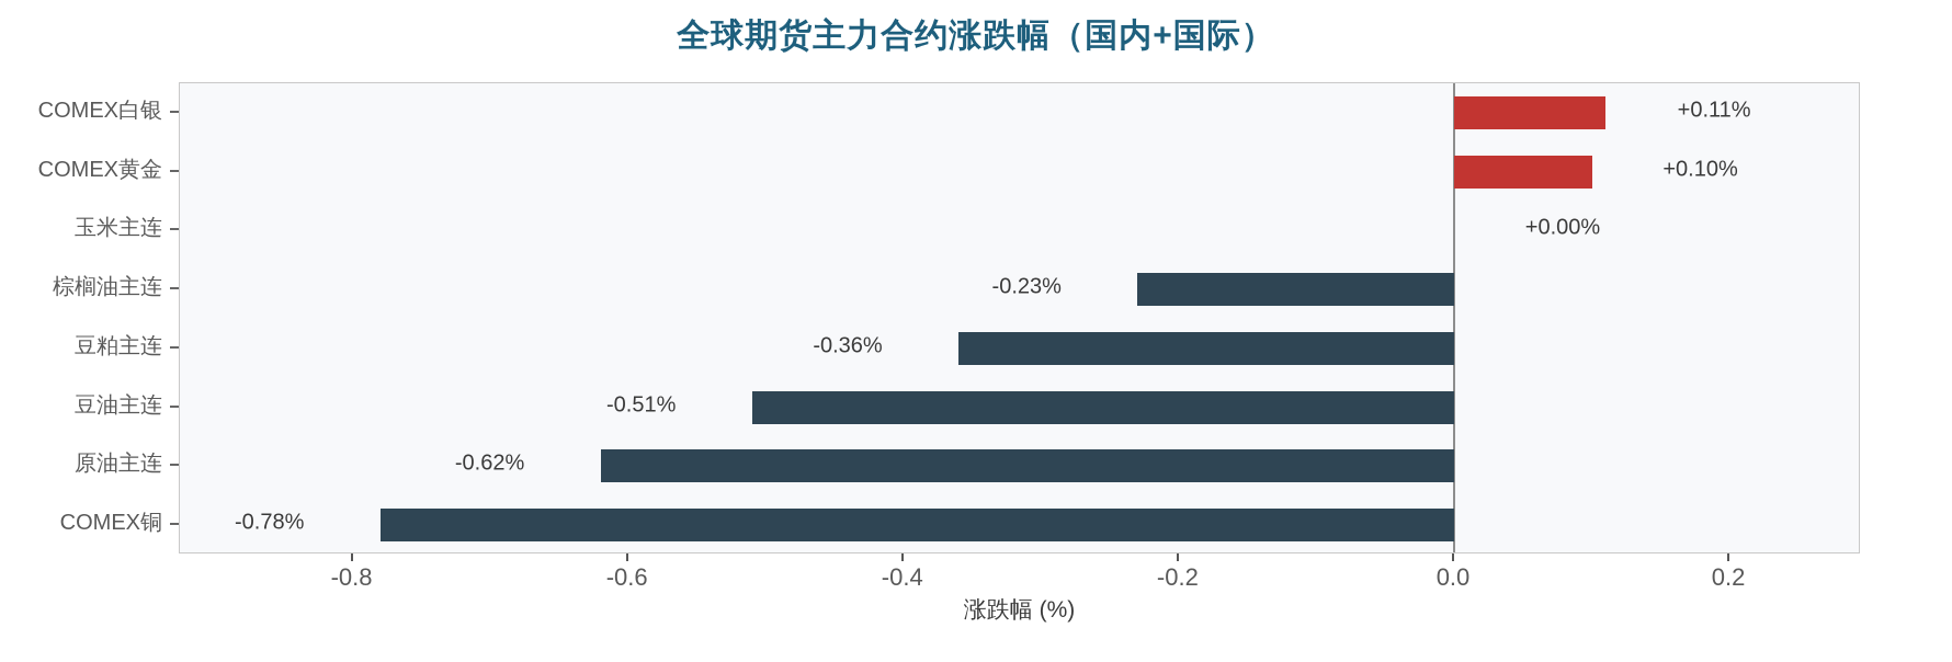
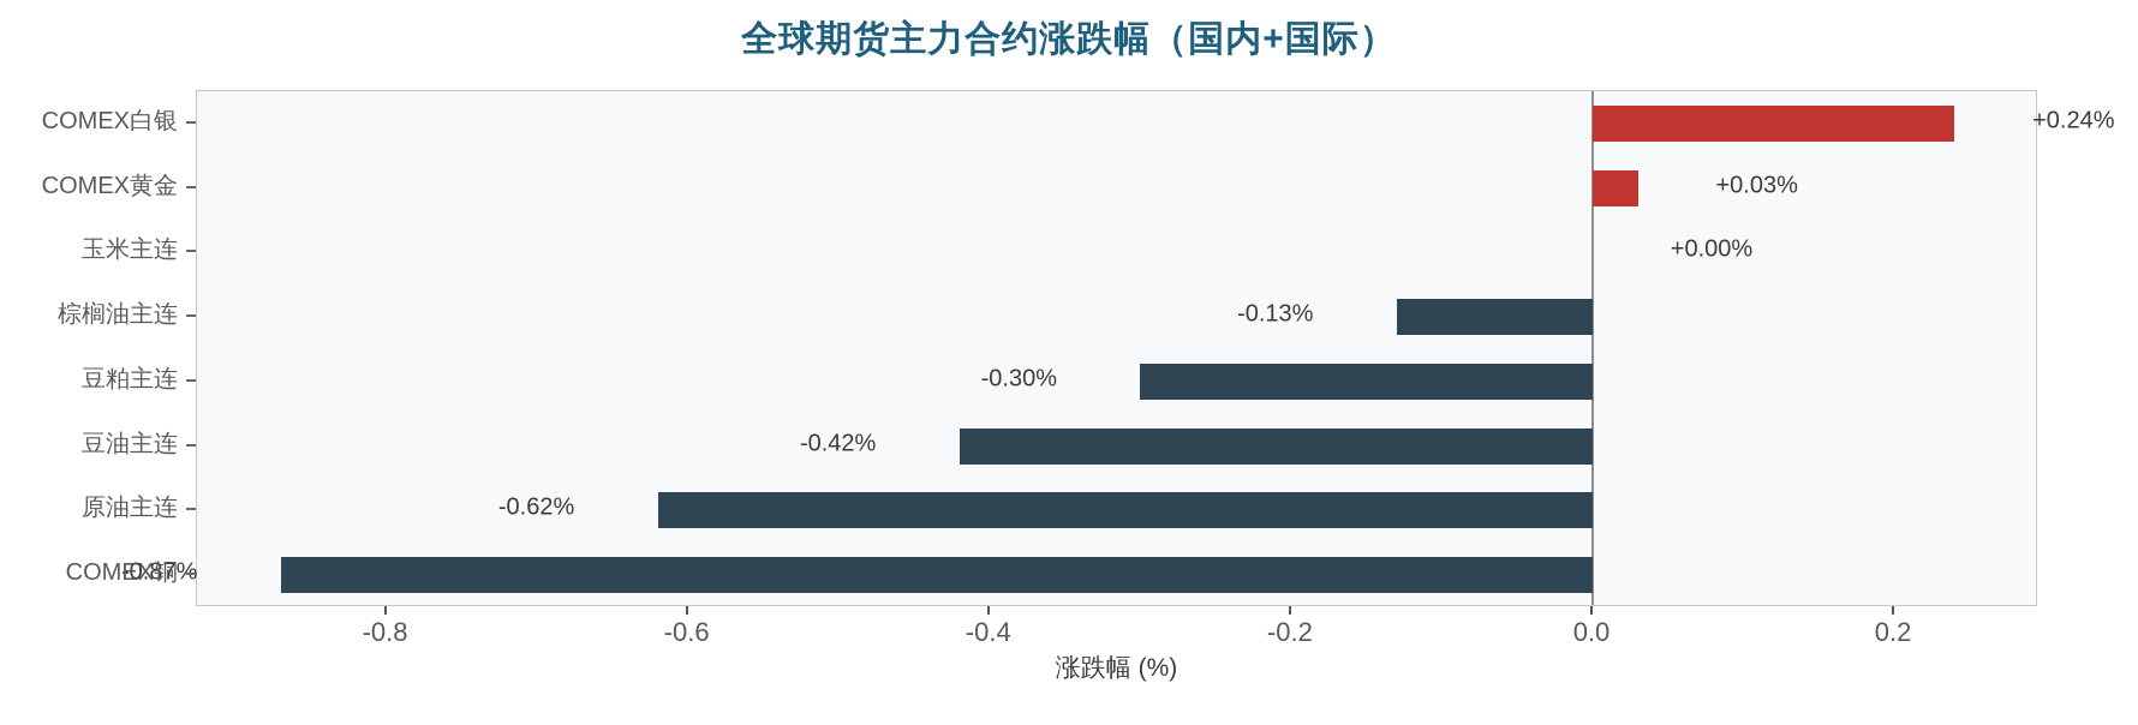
COMEX白银: +0.11% -> +0.24%
COMEX黄金: +0.10% -> +0.03%
棕榈油主连: -0.23% -> -0.13%
豆粕主连: -0.36% -> -0.30%
豆油主连: -0.51% -> -0.42%
COMEX铜: -0.78% -> -0.87%
